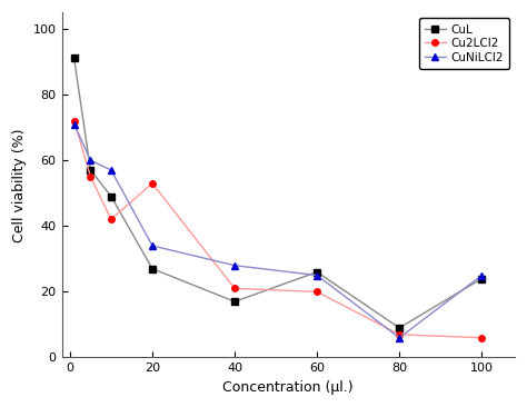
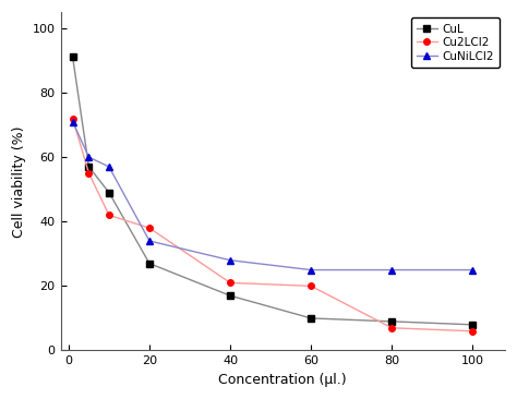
Cu2LCl2/20: 53 -> 38
CuL/60: 26 -> 10
CuNiLCl2/80: 6 -> 25
CuL/100: 24 -> 8
